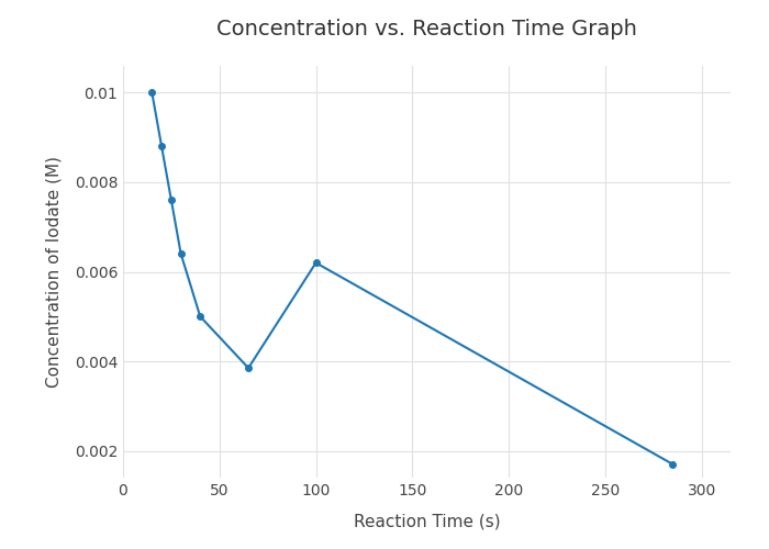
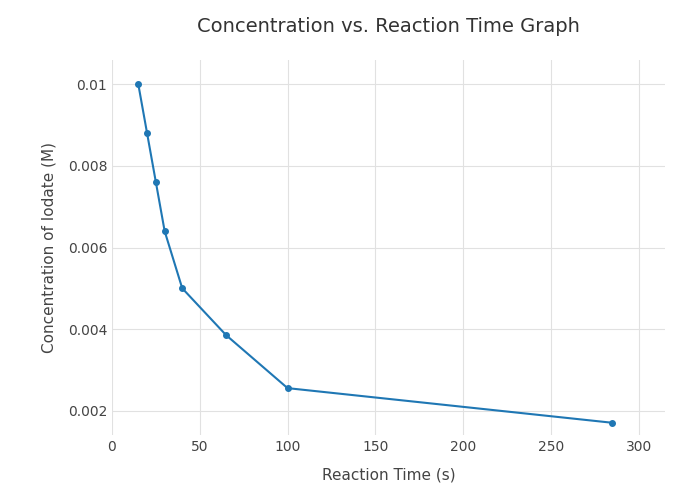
100: 0.00620 -> 0.00255
